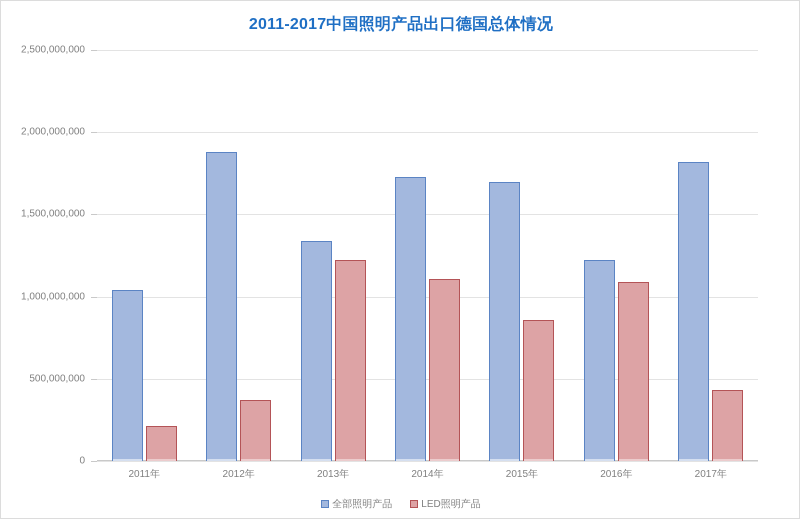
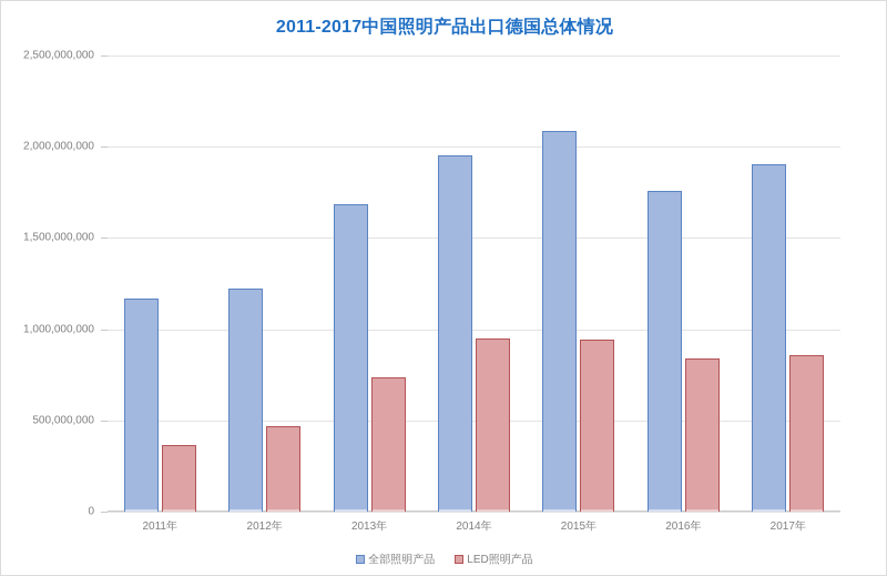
全部照明产品/2011年: 1040000000 -> 1170000000
LED照明产品/2011年: 210000000 -> 360000000
全部照明产品/2012年: 1880000000 -> 1220000000
LED照明产品/2012年: 370000000 -> 470000000
全部照明产品/2013年: 1340000000 -> 1680000000
LED照明产品/2013年: 1220000000 -> 740000000
全部照明产品/2014年: 1730000000 -> 1960000000
LED照明产品/2014年: 1110000000 -> 950000000
全部照明产品/2015年: 1700000000 -> 2080000000
LED照明产品/2015年: 860000000 -> 940000000
全部照明产品/2016年: 1220000000 -> 1760000000
LED照明产品/2016年: 1090000000 -> 840000000
全部照明产品/2017年: 1820000000 -> 1900000000
LED照明产品/2017年: 430000000 -> 860000000
